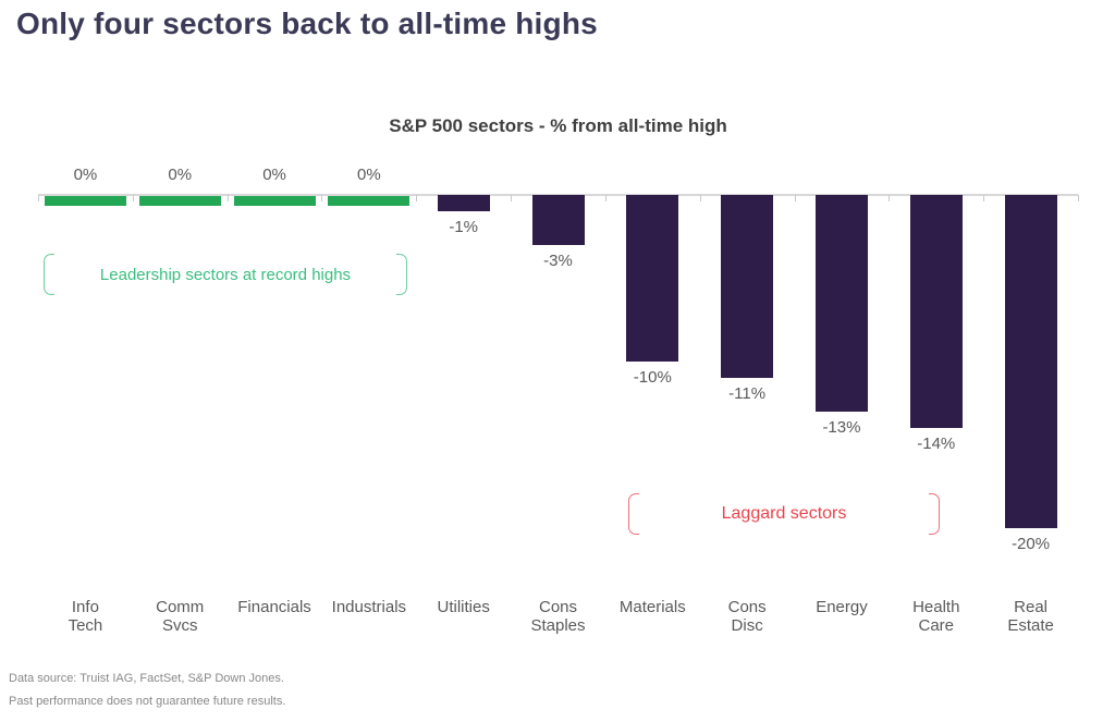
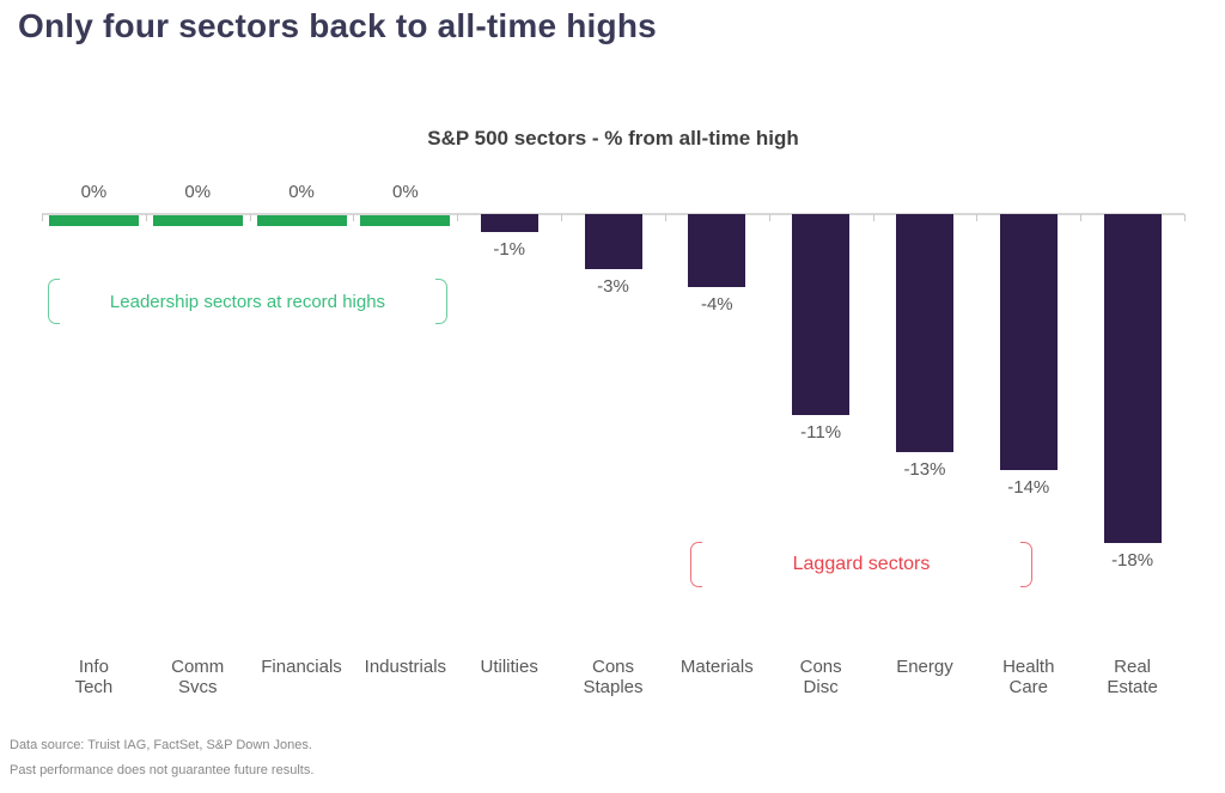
Materials: -10% -> -4%
Real Estate: -20% -> -18%
